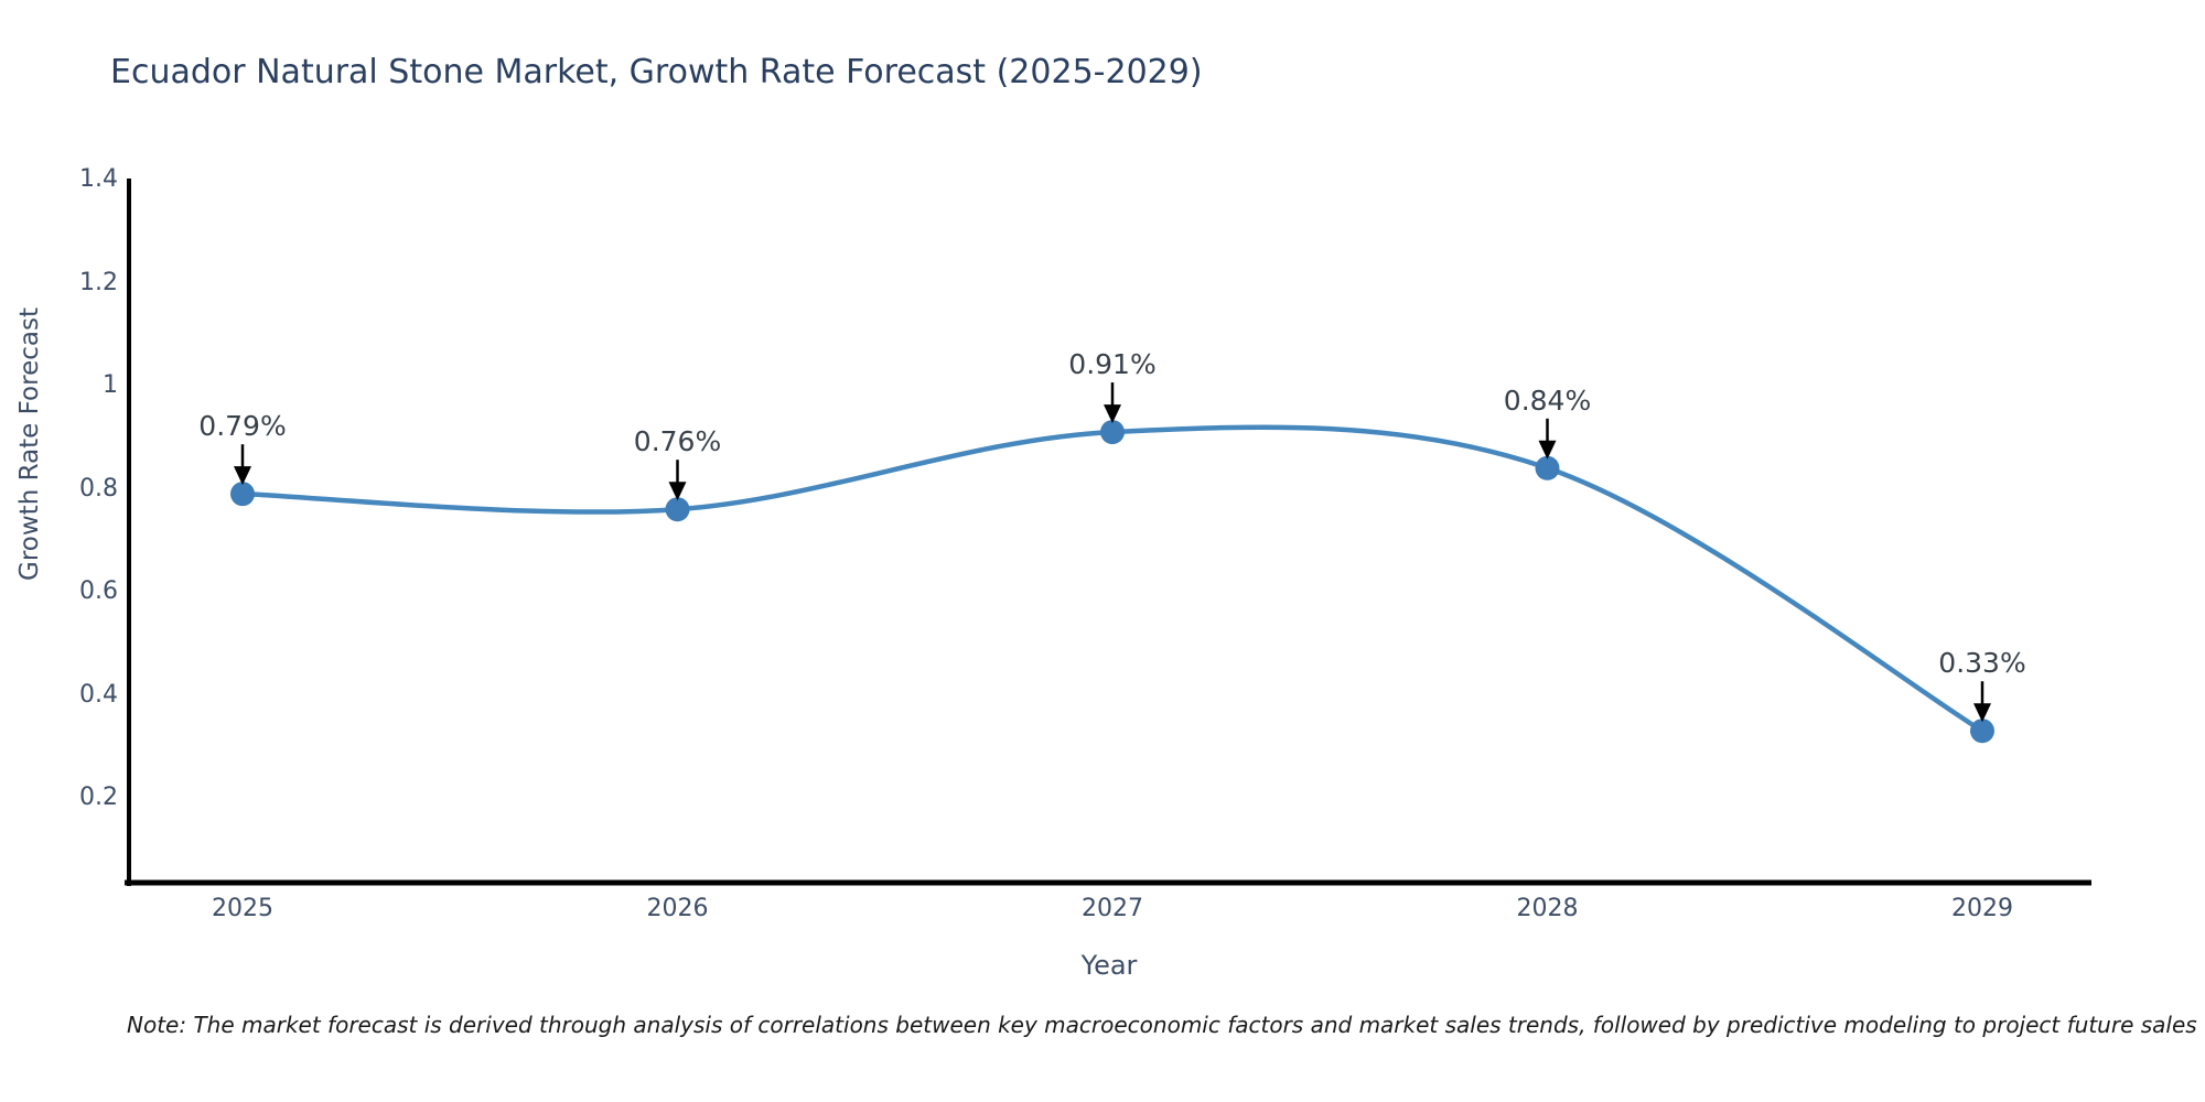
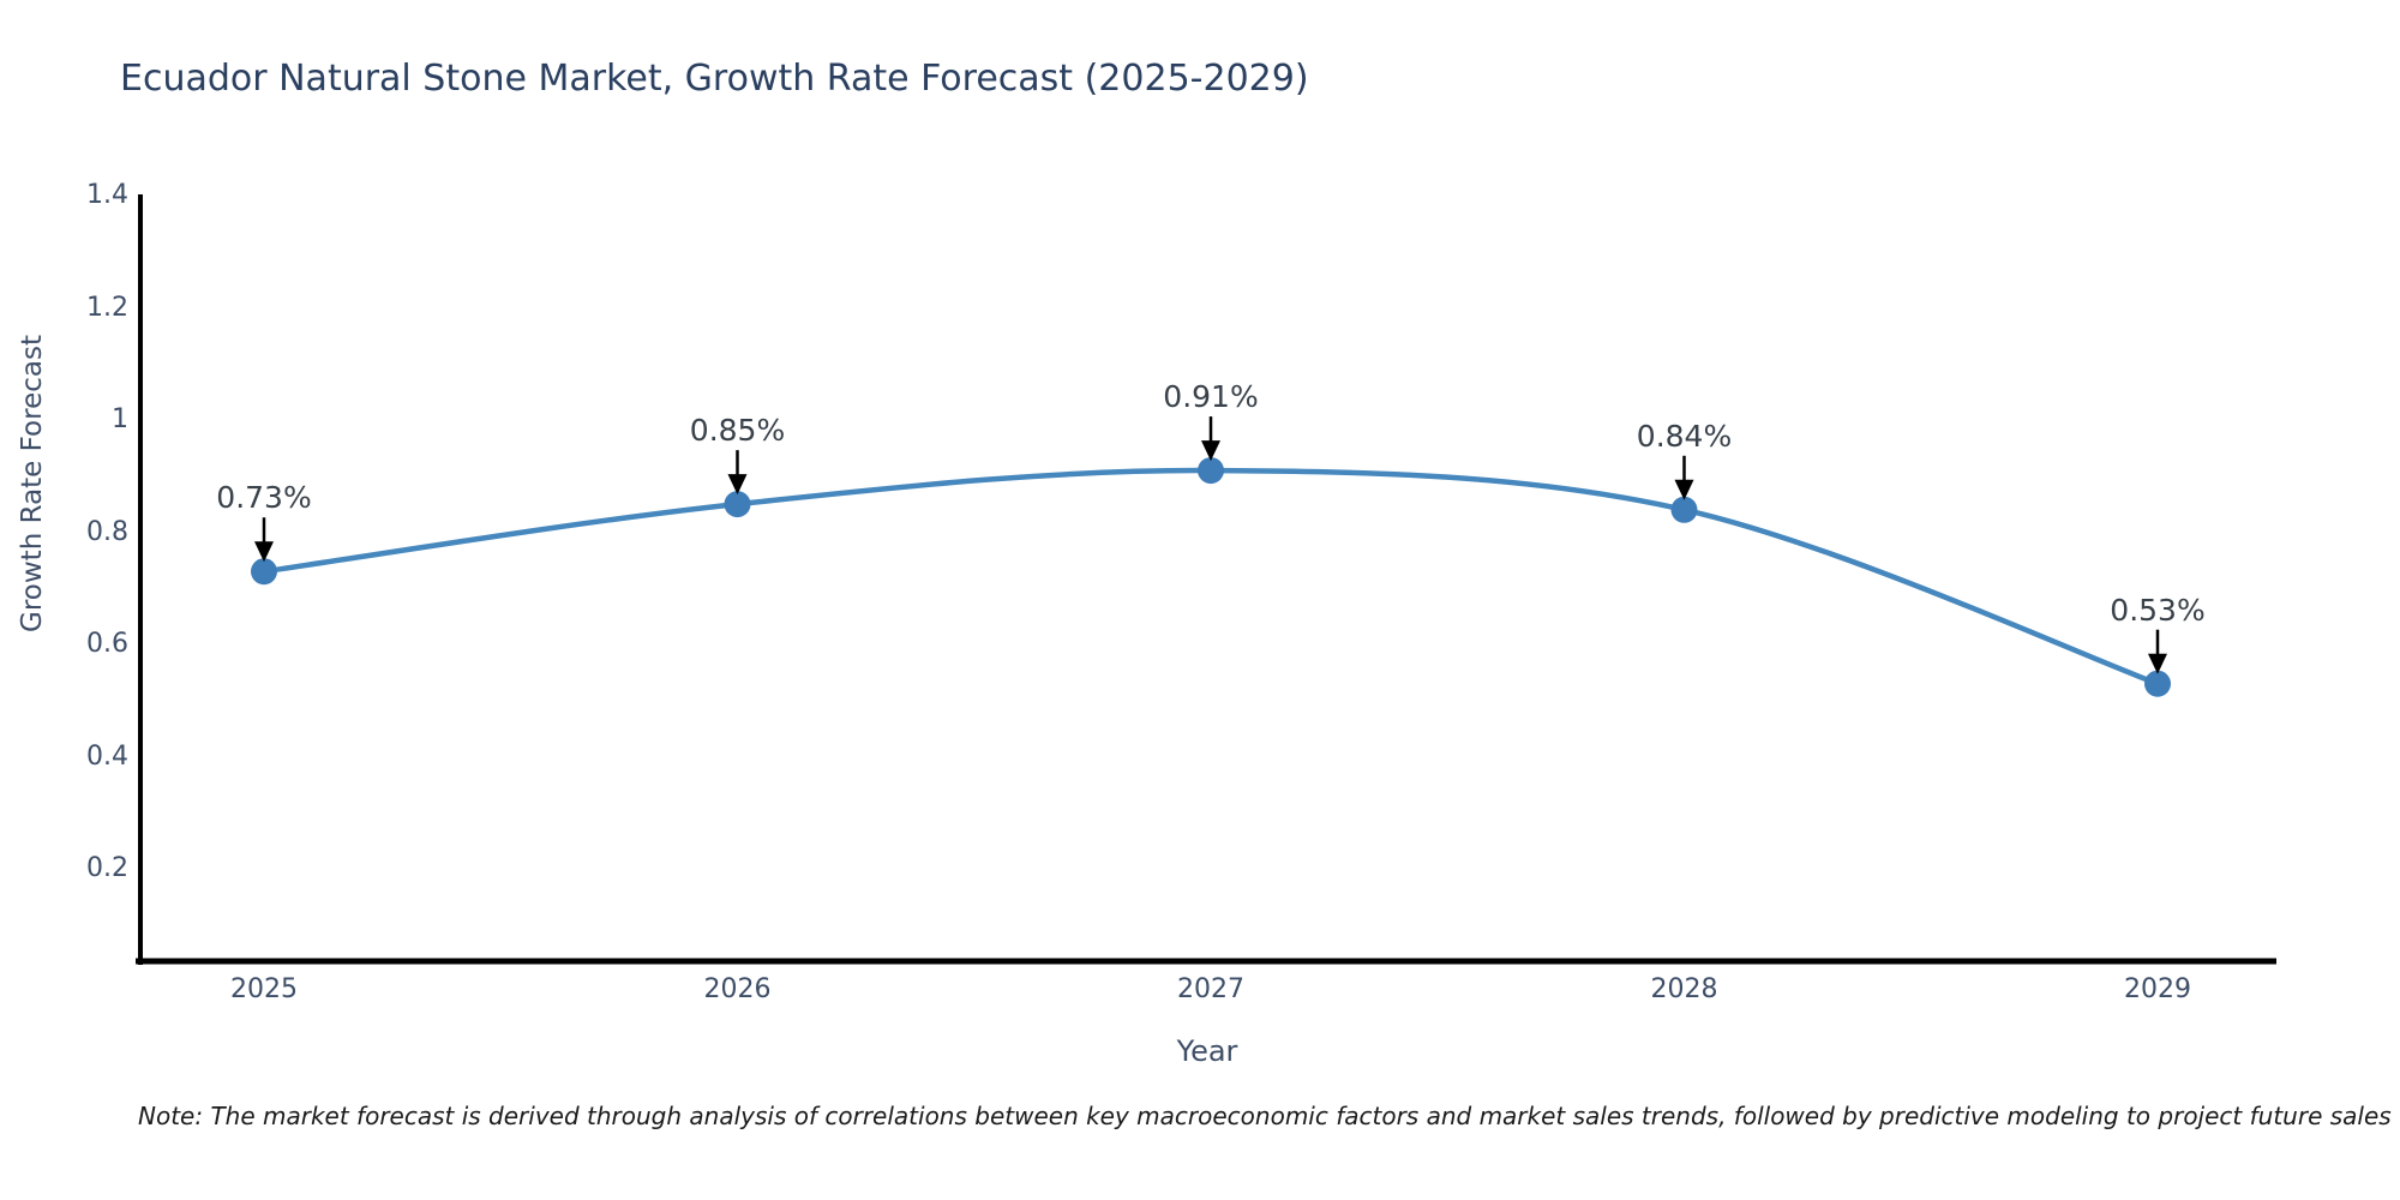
2025: 0.79% -> 0.73%
2026: 0.76% -> 0.85%
2029: 0.33% -> 0.53%
